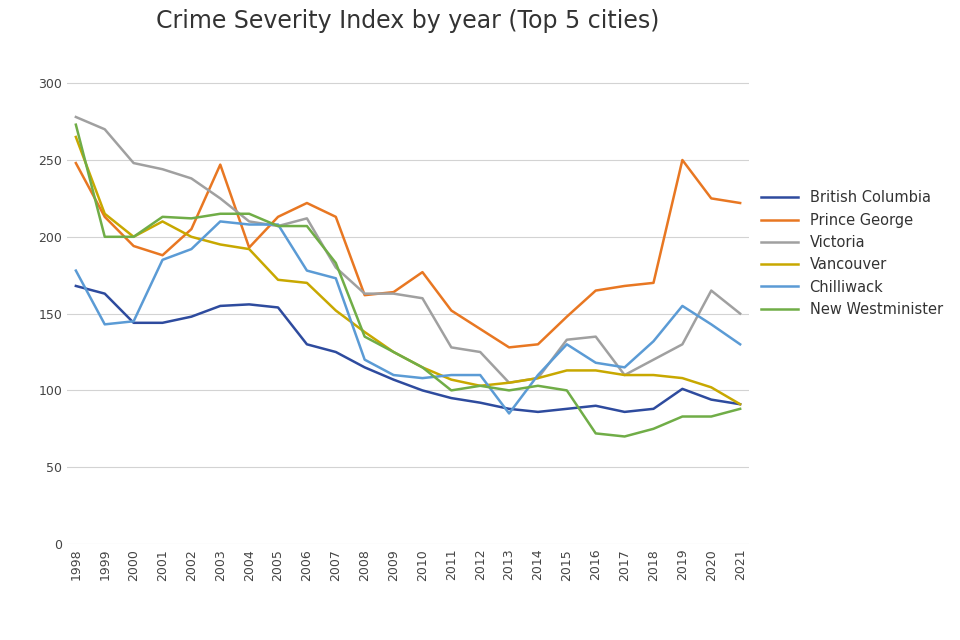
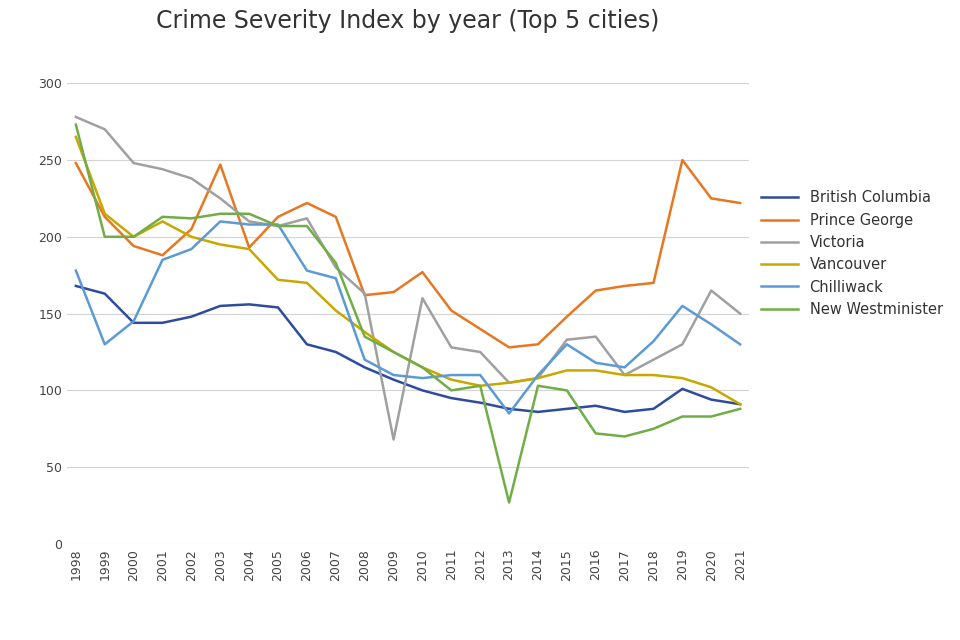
Chilliwack/1999: 143 -> 130
Victoria/2009: 163 -> 68
New Westminister/2013: 100 -> 27
